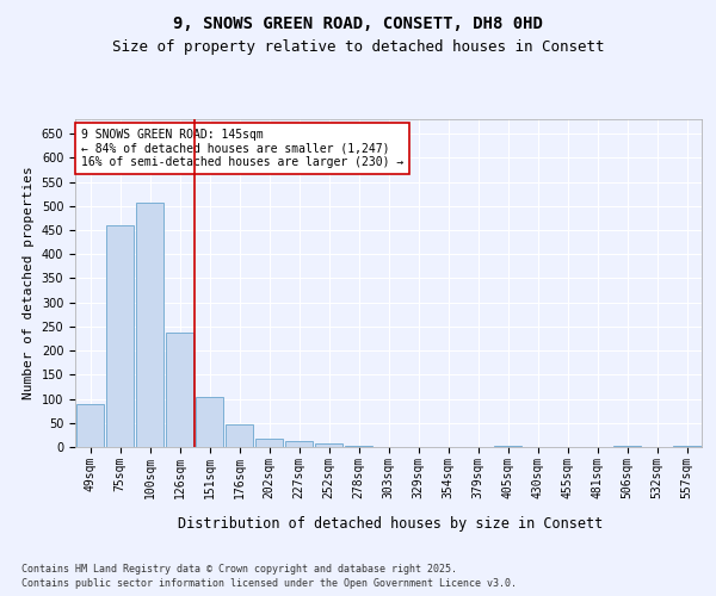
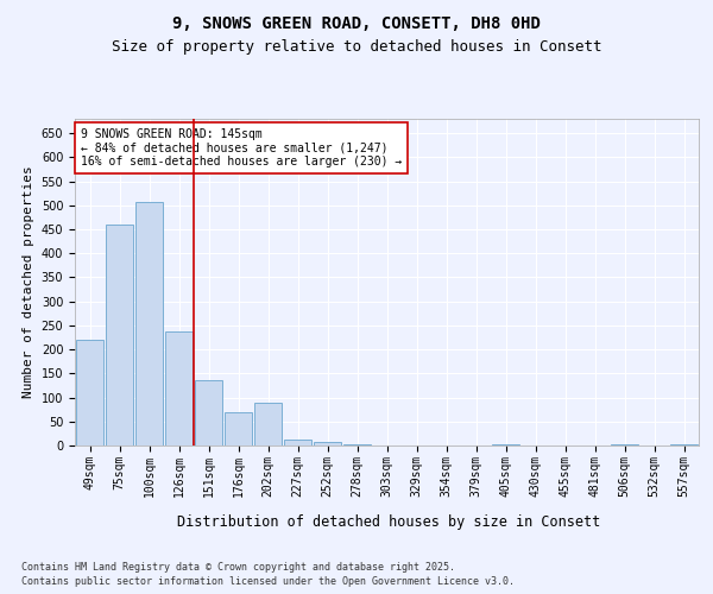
49sqm: 88 -> 220
151sqm: 104 -> 135
176sqm: 48 -> 70
202sqm: 18 -> 90
